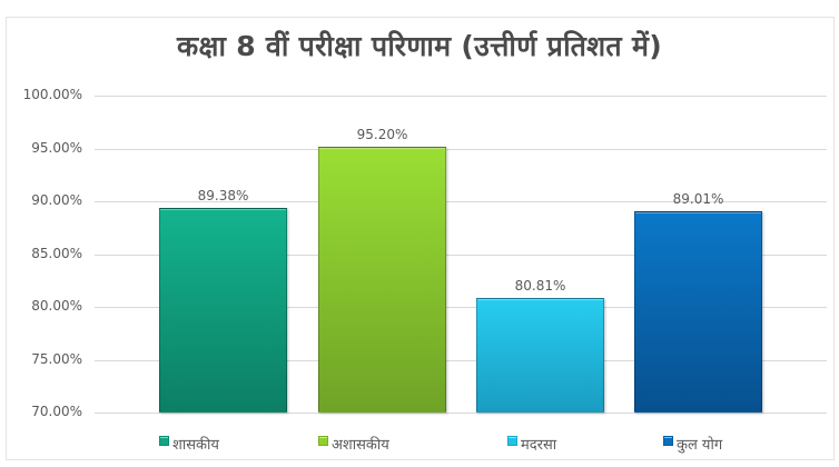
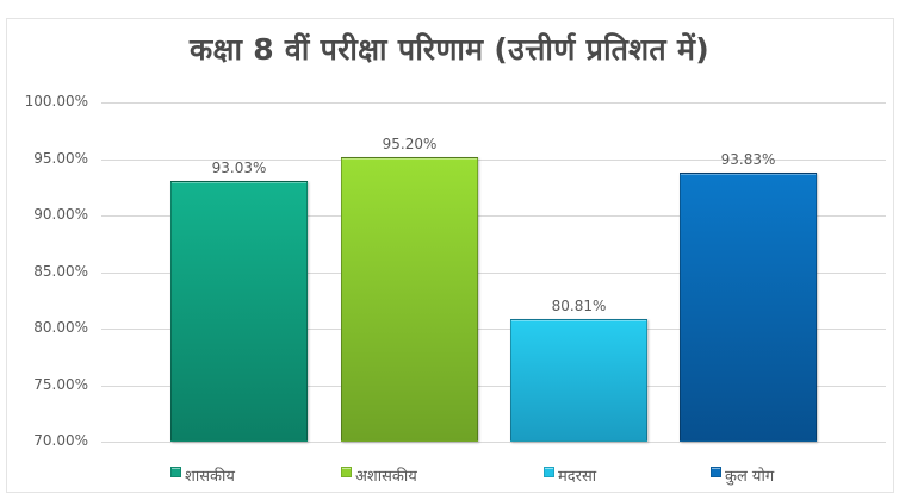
शासकीय: 89.38% -> 93.03%
कुल योग: 89.01% -> 93.83%
